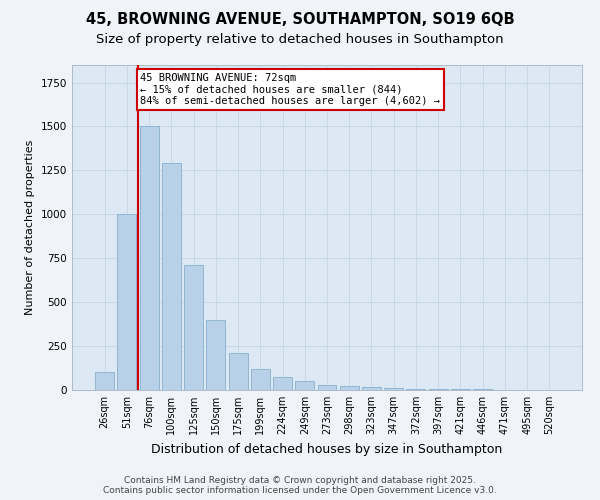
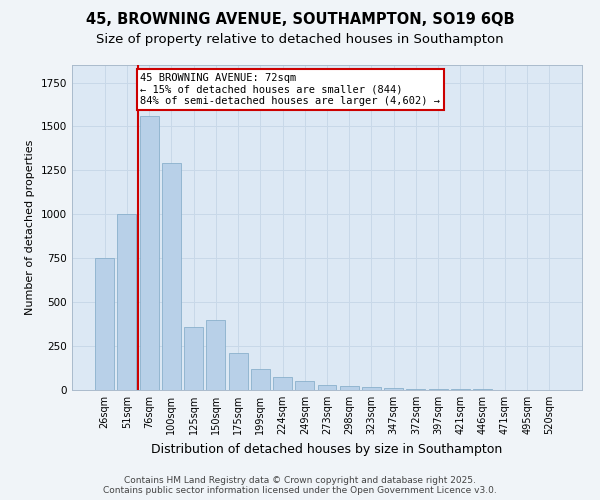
26sqm: 100 -> 750
76sqm: 1500 -> 1560
125sqm: 710 -> 360
